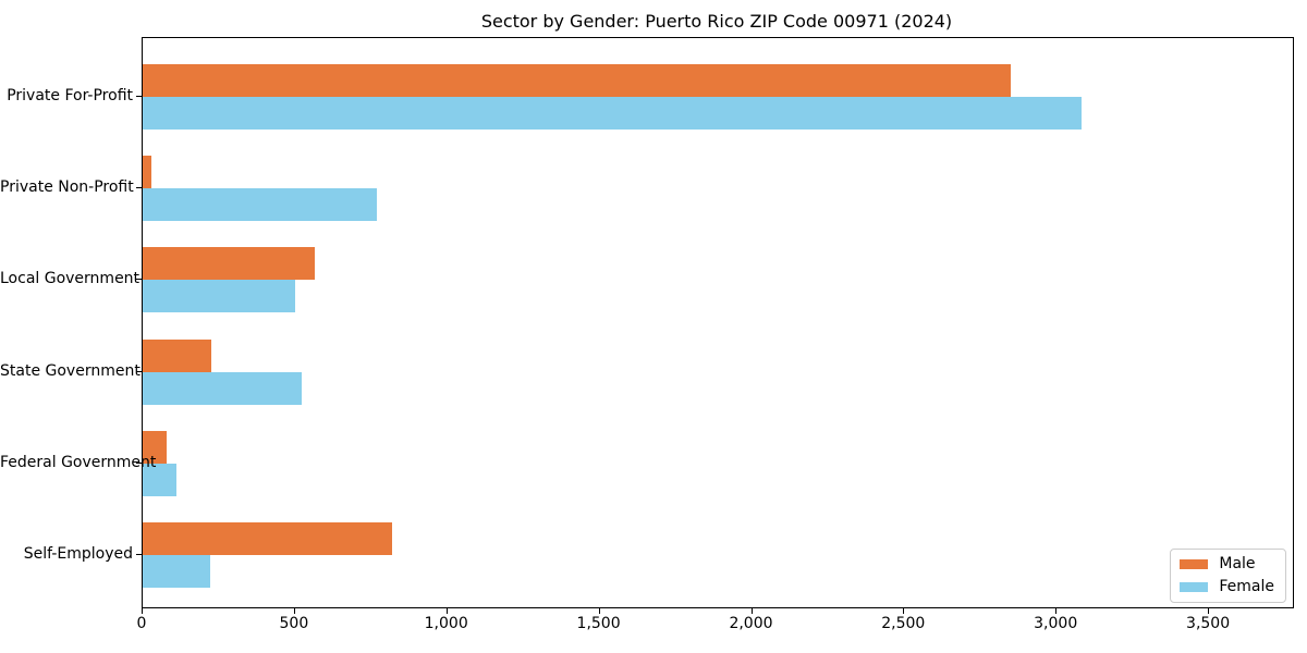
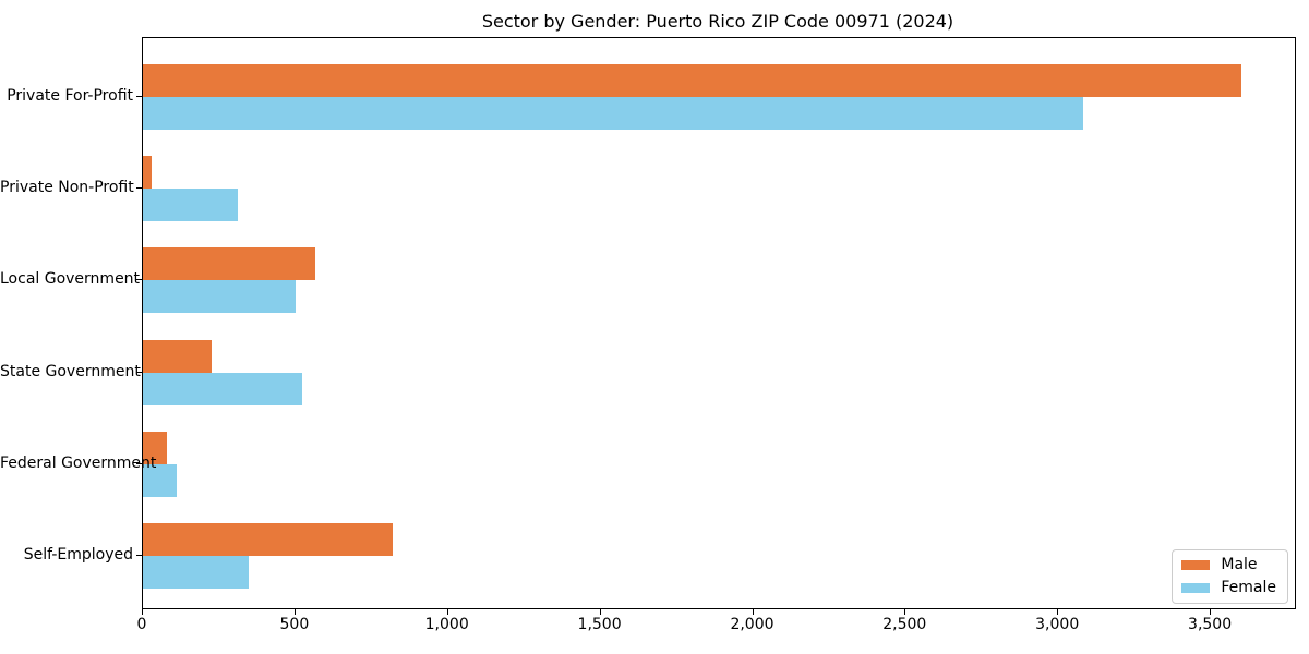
Male/Private For-Profit: 2850 -> 3600
Female/Private Non-Profit: 770 -> 310
Female/Self-Employed: 220 -> 340
